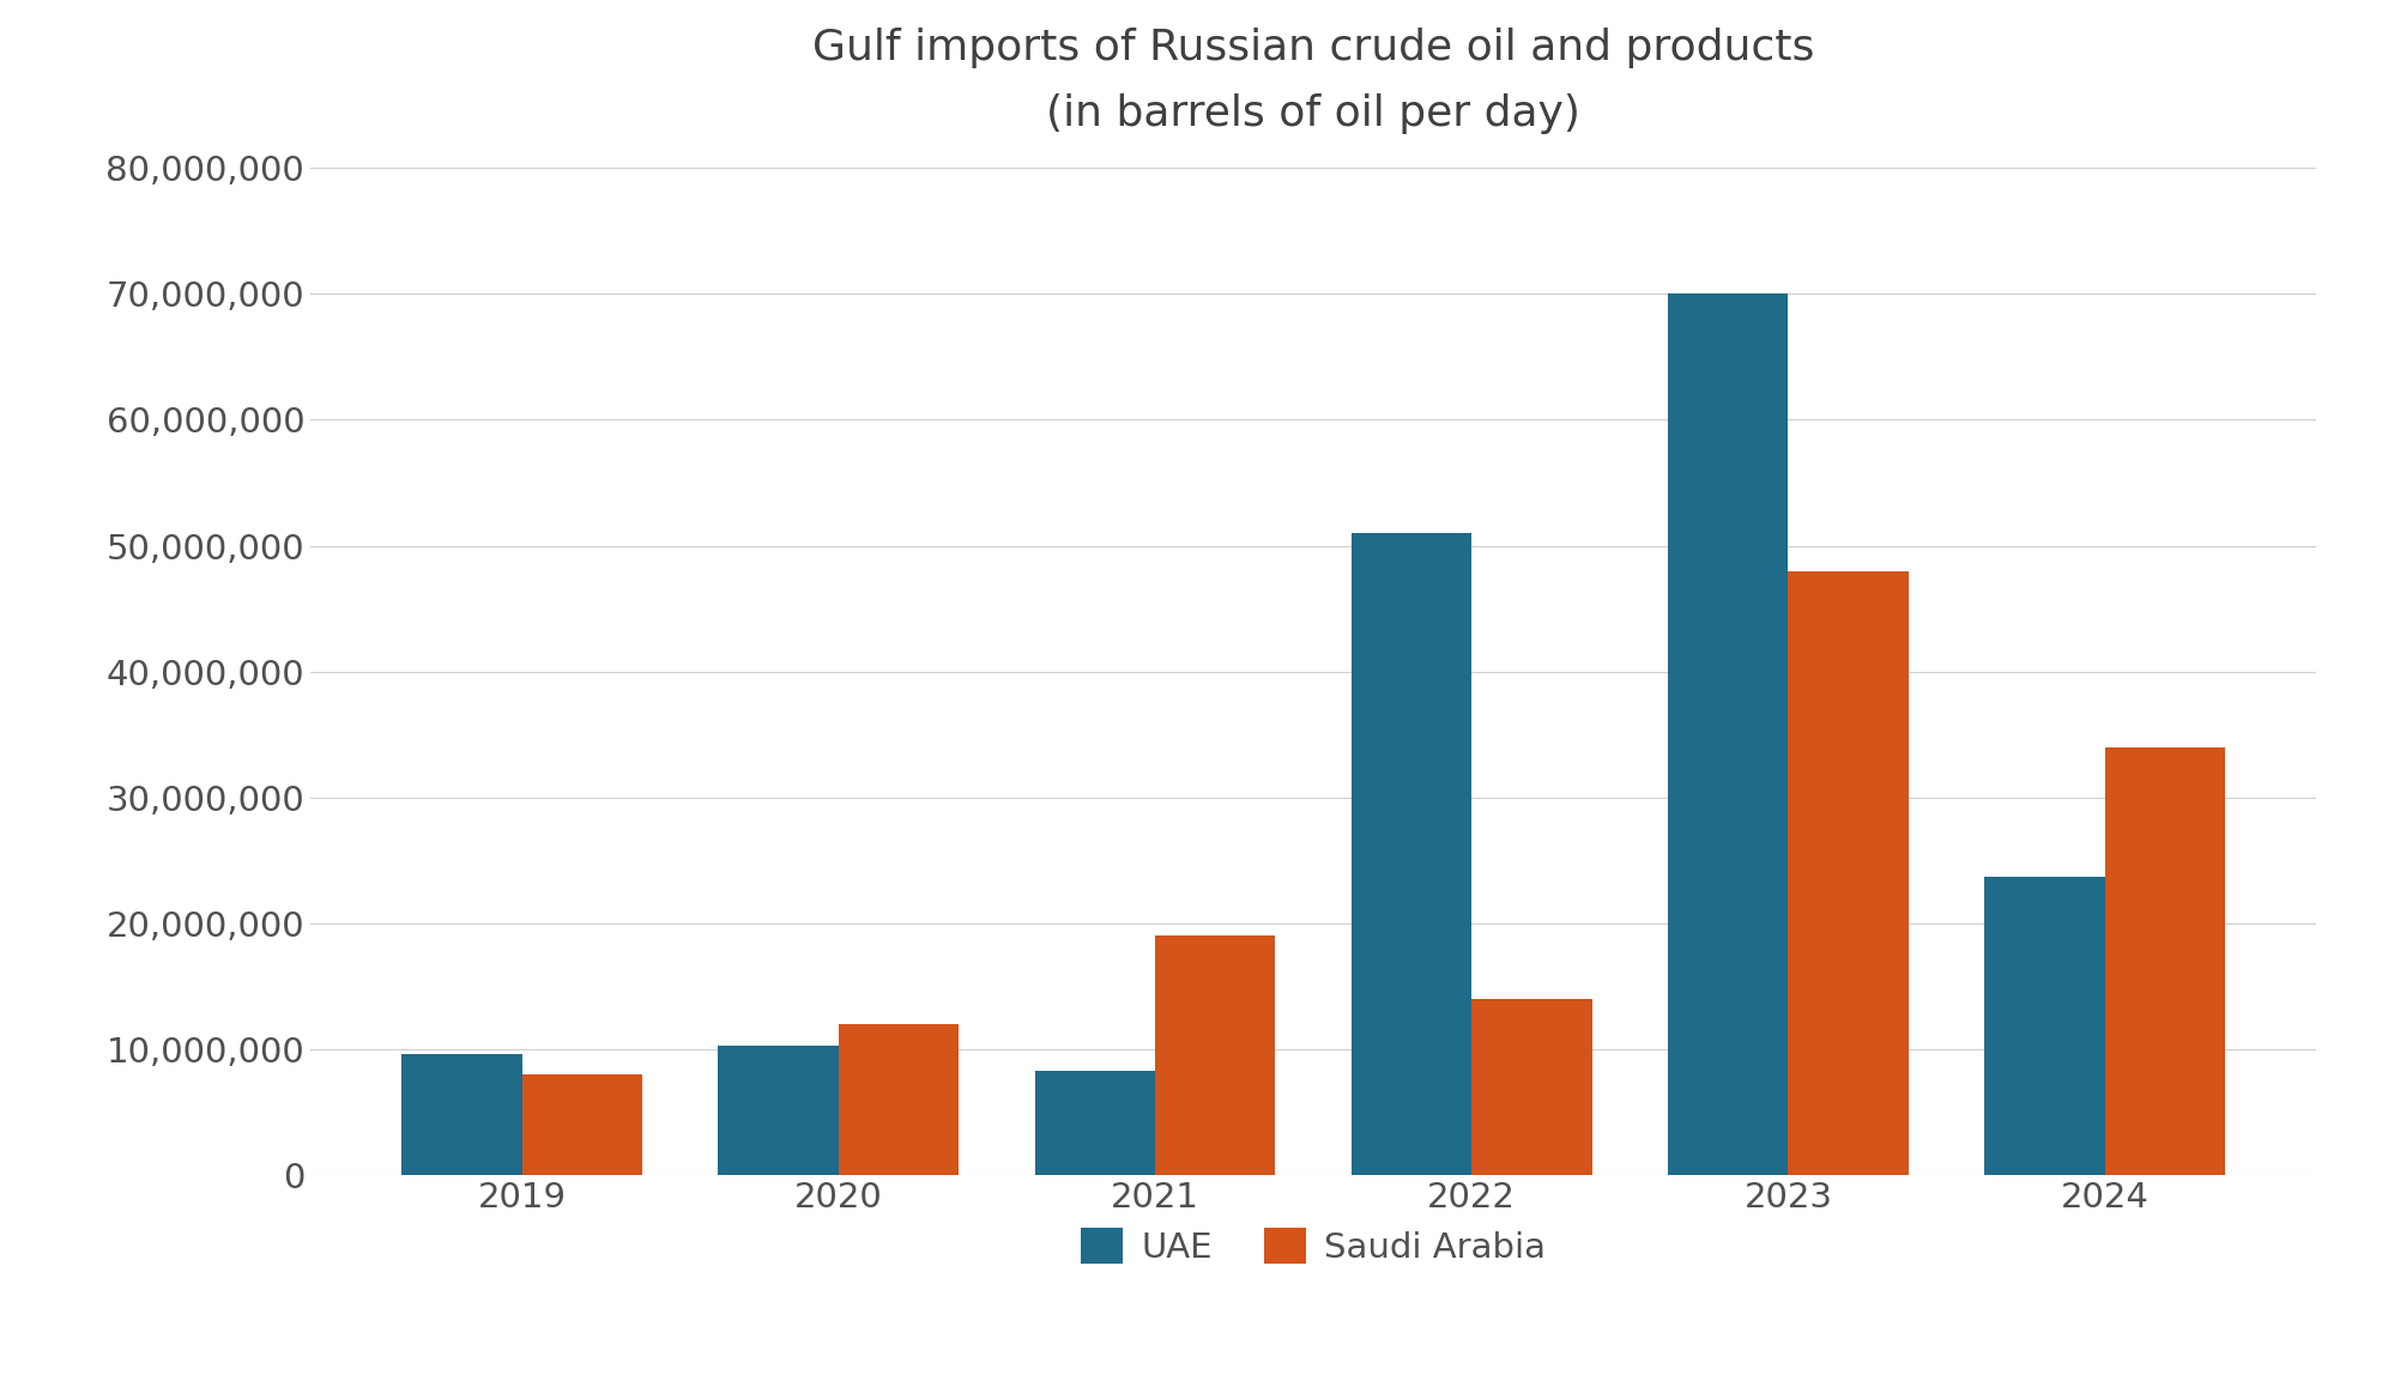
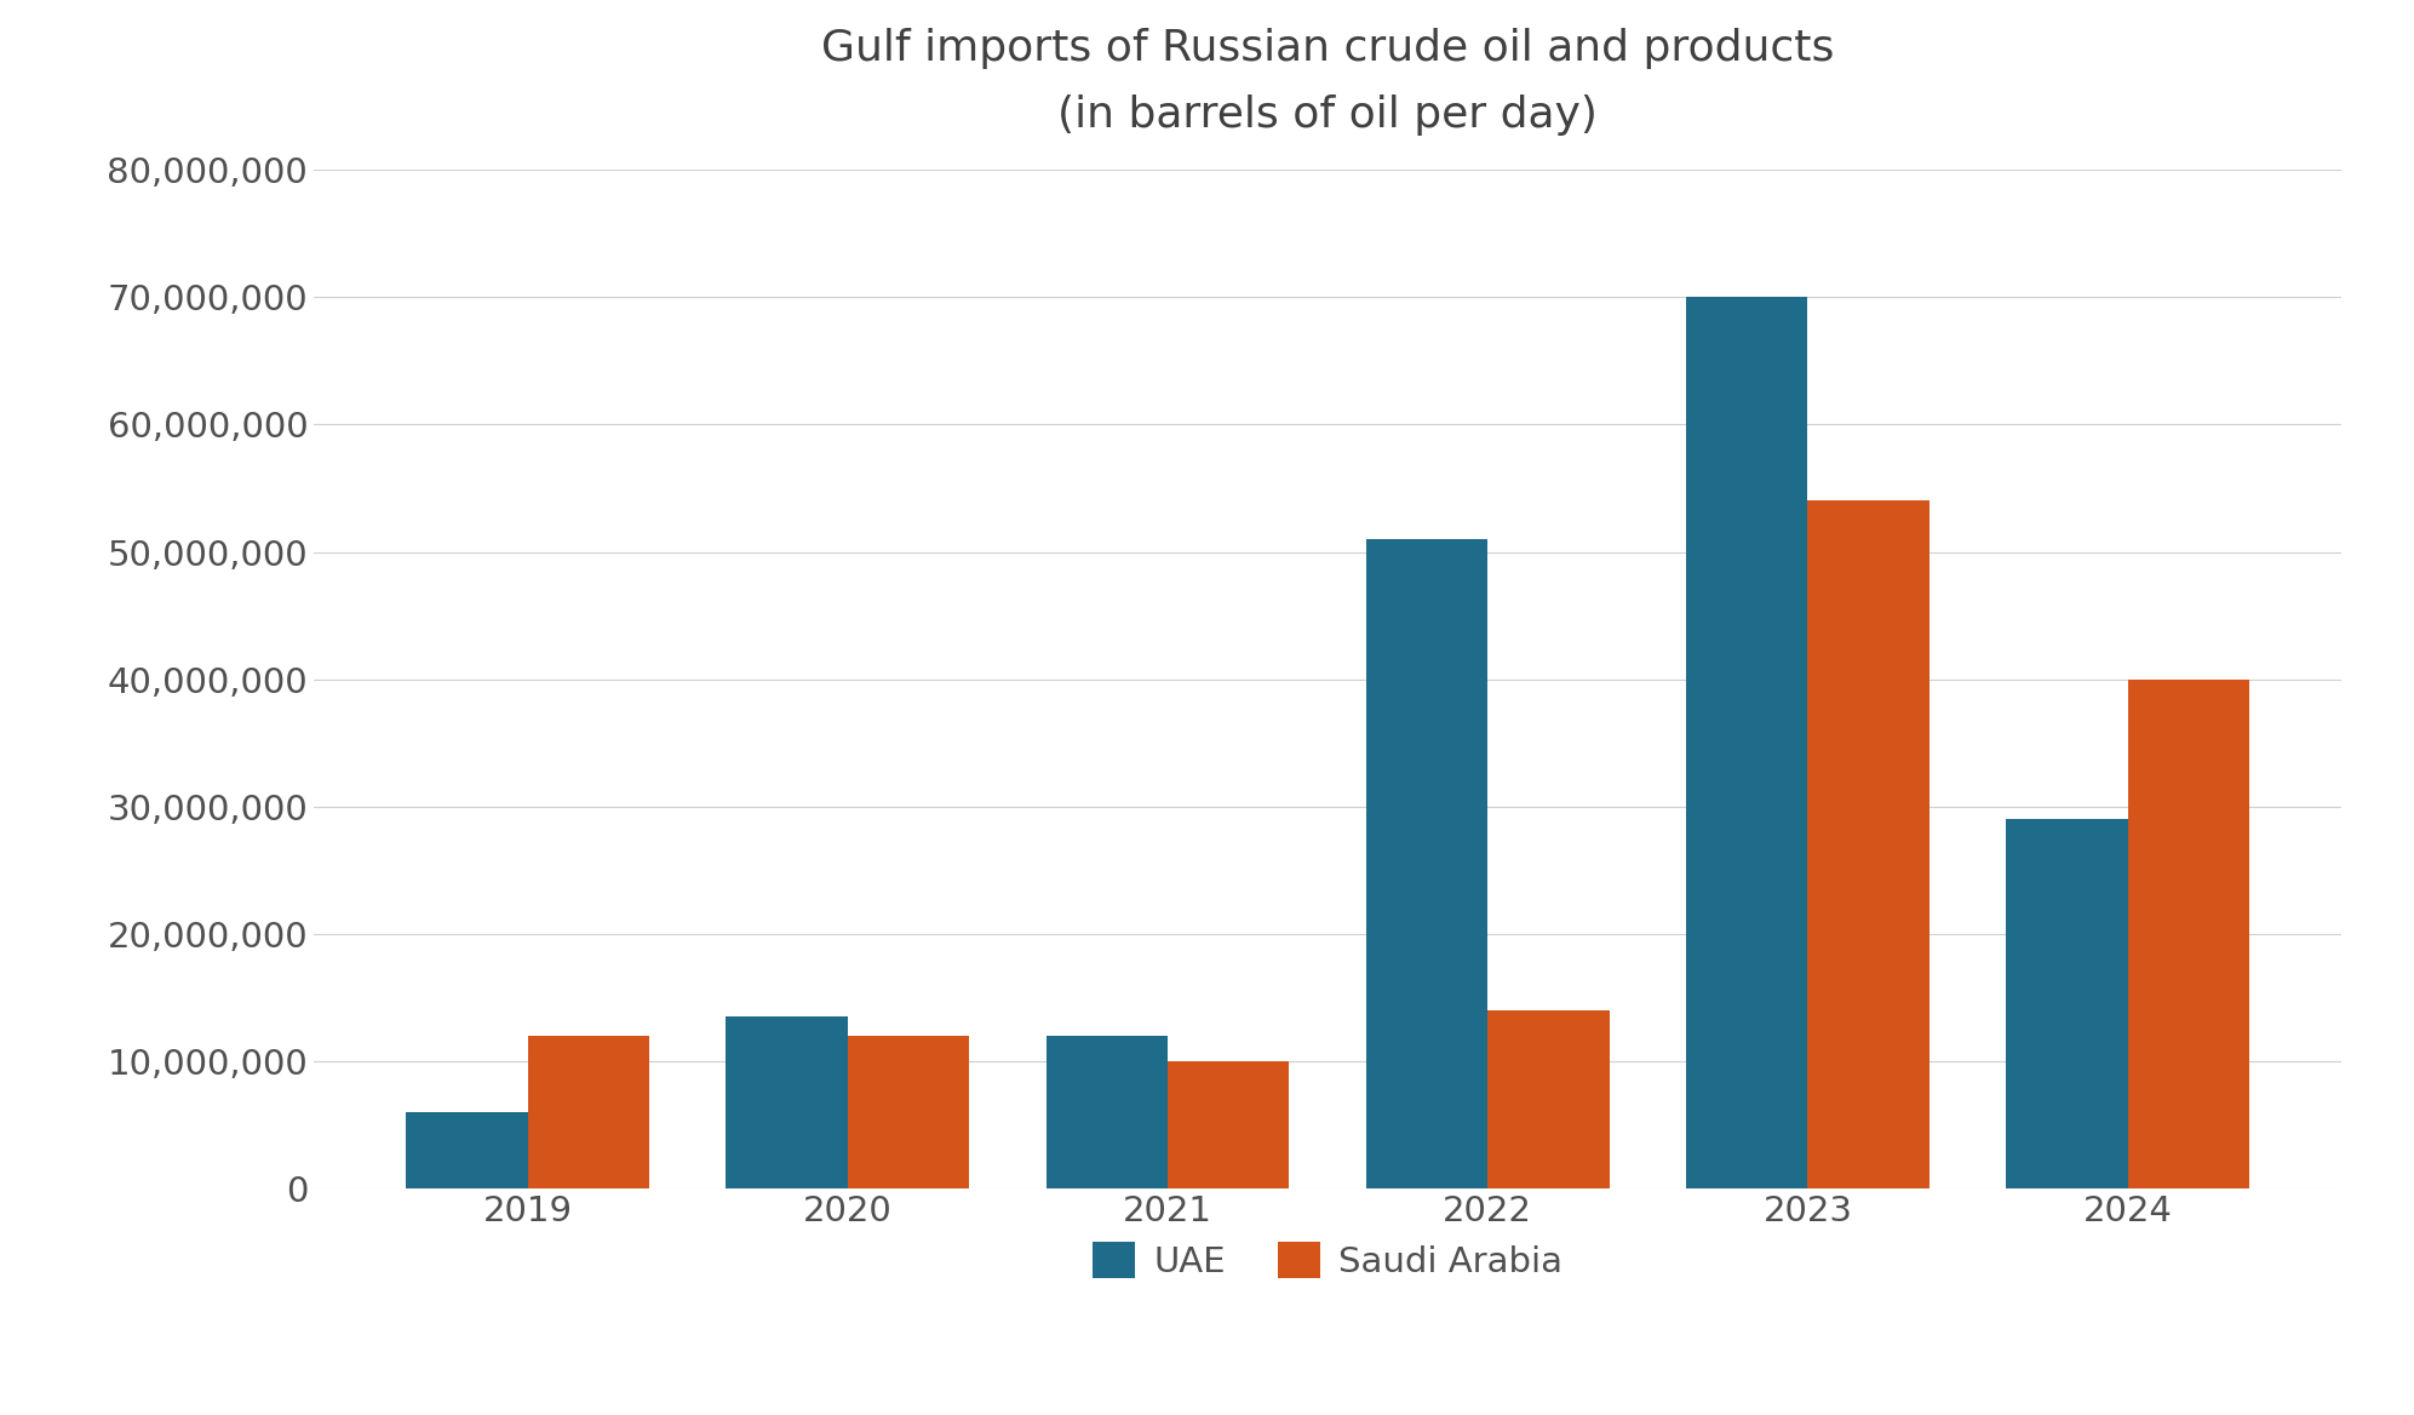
UAE/2019: 9,600,000 -> 6,000,000
Saudi Arabia/2019: 8,000,000 -> 12,000,000
UAE/2020: 10,300,000 -> 13,500,000
UAE/2021: 8,300,000 -> 12,000,000
Saudi Arabia/2021: 19,000,000 -> 10,000,000
Saudi Arabia/2023: 48,000,000 -> 54,000,000
UAE/2024: 23,700,000 -> 29,000,000
Saudi Arabia/2024: 34,000,000 -> 40,000,000
